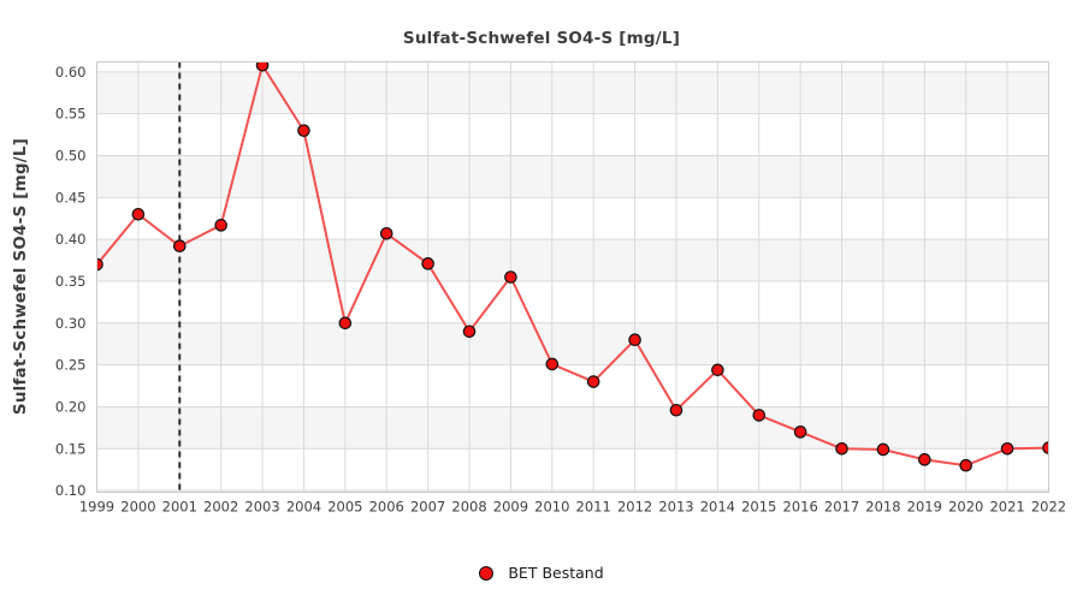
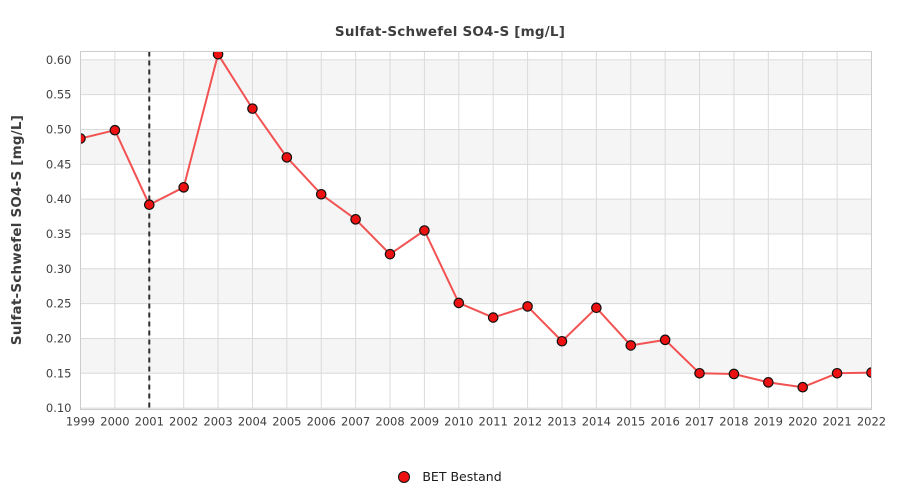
1999: 0.37 -> 0.49
2000: 0.43 -> 0.50
2005: 0.30 -> 0.46
2008: 0.29 -> 0.32
2012: 0.28 -> 0.25
2016: 0.17 -> 0.20
